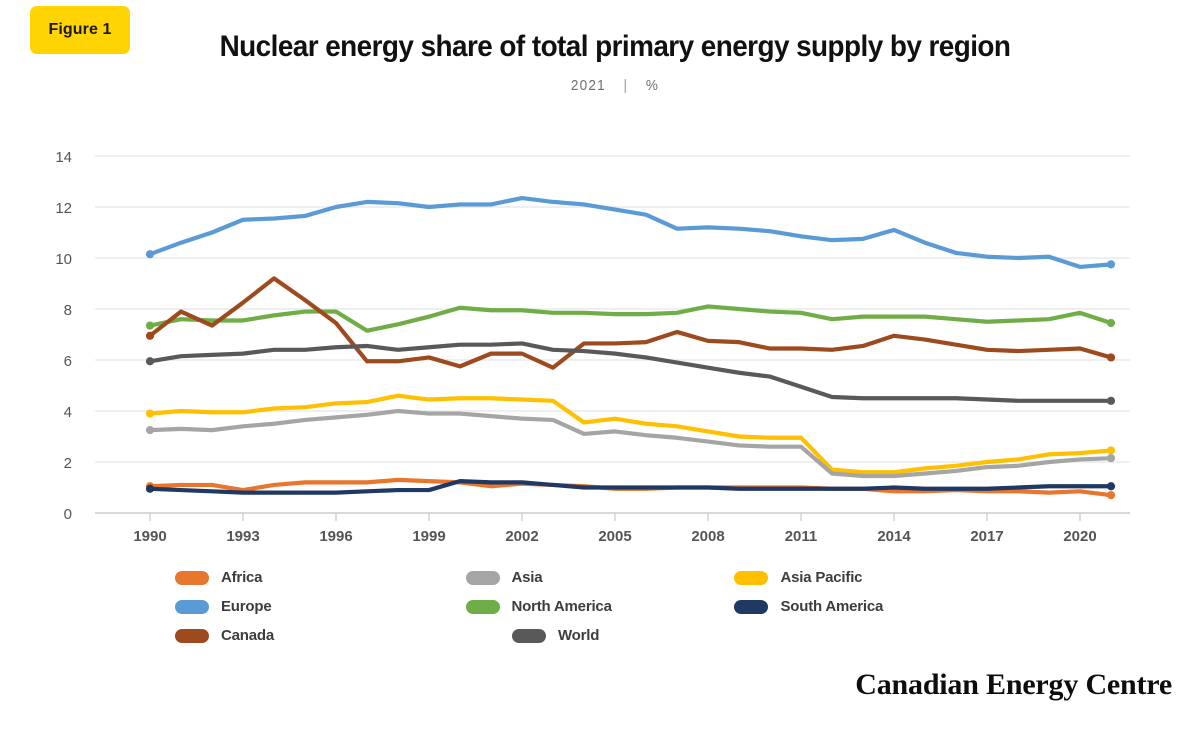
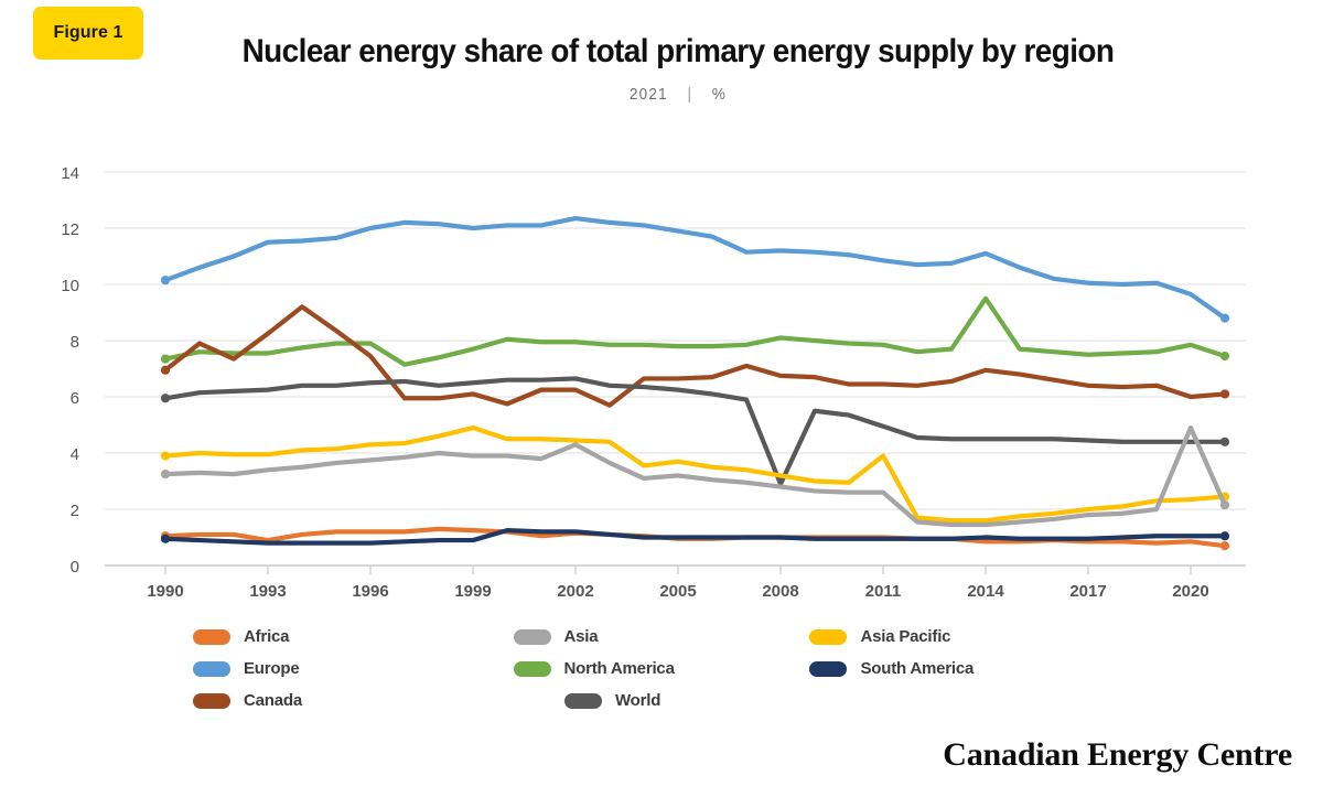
Asia Pacific/1999: 4.5 -> 4.9
Asia/2002: 3.7 -> 4.3
World/2008: 5.7 -> 2.9
Asia Pacific/2011: 3.0 -> 3.9
North America/2014: 7.7 -> 9.5
Canada/2020: 6.5 -> 6.0
Asia/2020: 2.1 -> 4.9
Europe/2021: 9.8 -> 8.8
